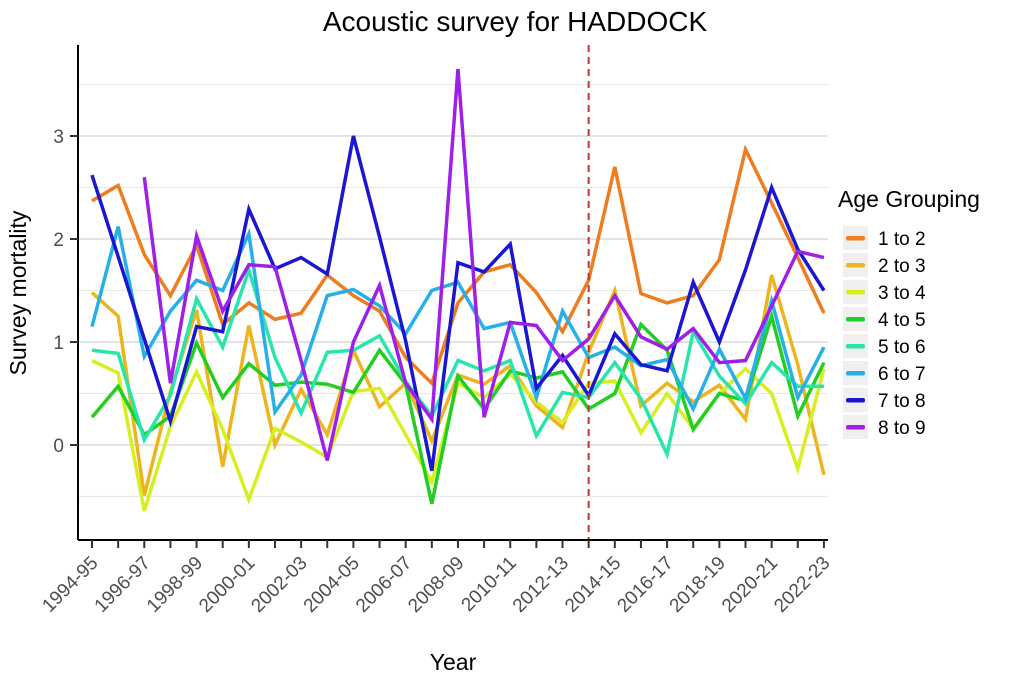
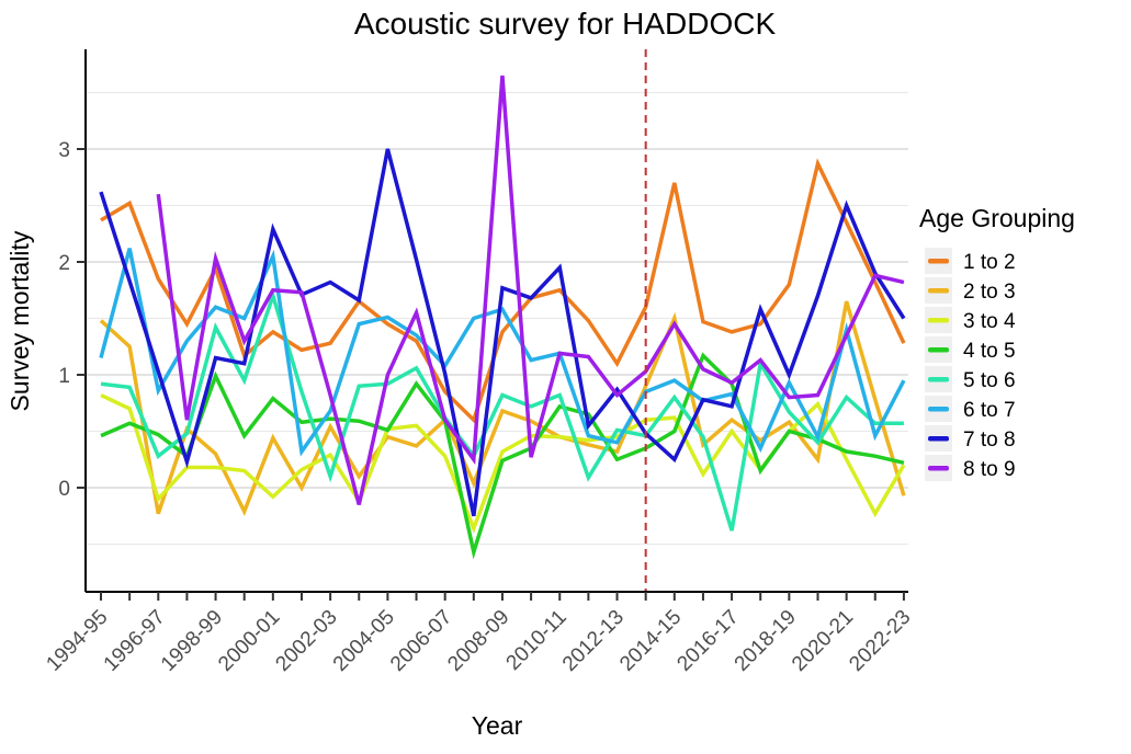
4 to 5/1994-95: 0.27 -> 0.46
2 to 3/1996-97: -0.49 -> -0.23
3 to 4/1996-97: -0.64 -> -0.10
4 to 5/1996-97: 0.10 -> 0.47
5 to 6/1996-97: 0.05 -> 0.28
2 to 3/1998-99: 1.31 -> 0.30
3 to 4/1998-99: 0.71 -> 0.18
2 to 3/2000-01: 1.16 -> 0.44
3 to 4/2000-01: -0.53 -> -0.08
3 to 4/2002-03: 0.03 -> 0.29
5 to 6/2002-03: 0.31 -> 0.10
2 to 3/2004-05: 0.92 -> 0.45
3 to 4/2006-07: 0.10 -> 0.28
3 to 4/2008-09: 0.60 -> 0.32
4 to 5/2008-09: 0.67 -> 0.24
2 to 3/2010-11: 0.77 -> 0.45
3 to 4/2010-11: 0.69 -> 0.45
2 to 3/2012-13: 0.17 -> 0.32
3 to 4/2012-13: 0.22 -> 0.45
4 to 5/2012-13: 0.71 -> 0.25
6 to 7/2012-13: 1.30 -> 0.40
7 to 8/2014-15: 1.08 -> 0.25
5 to 6/2016-17: -0.09 -> -0.38
3 to 4/2020-21: 0.50 -> 0.25
4 to 5/2020-21: 1.25 -> 0.32
2 to 3/2022-23: -0.29 -> -0.07
3 to 4/2022-23: 0.74 -> 0.20
4 to 5/2022-23: 0.80 -> 0.22
